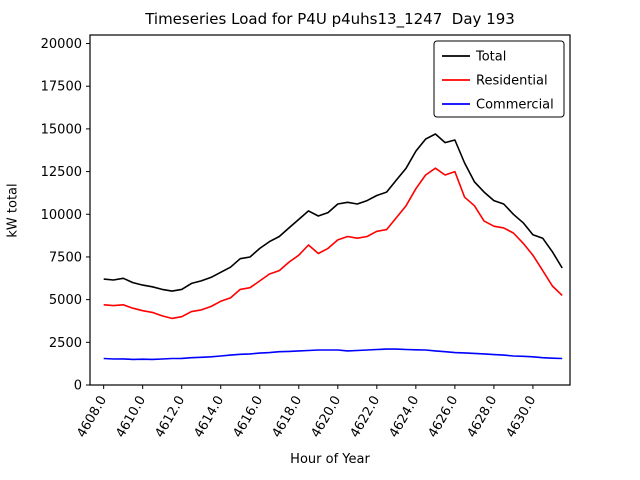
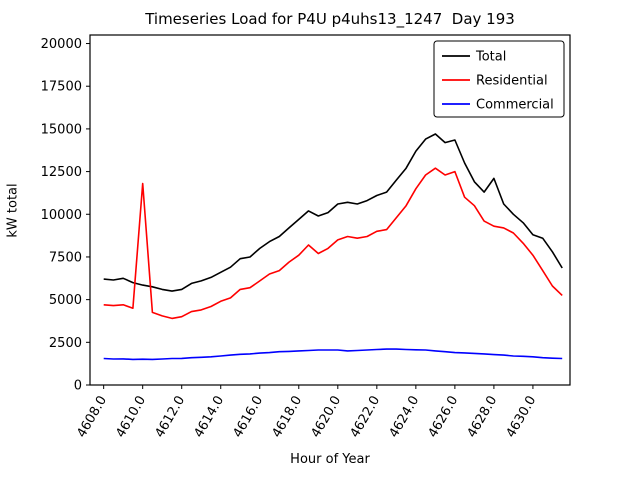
Residential/4610.0: 4400 -> 11800
Total/4628.0: 10800 -> 12100
